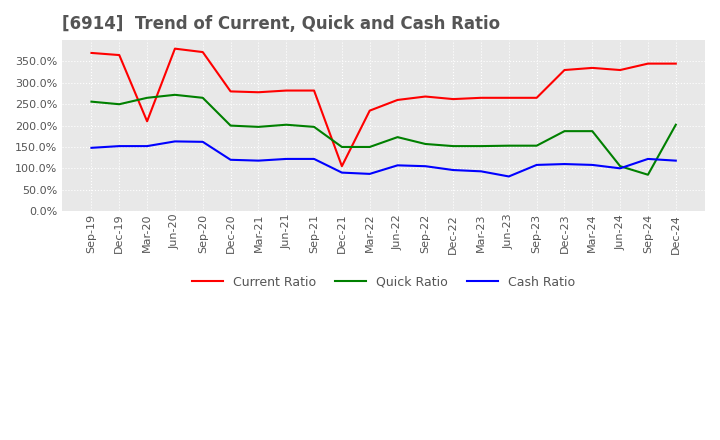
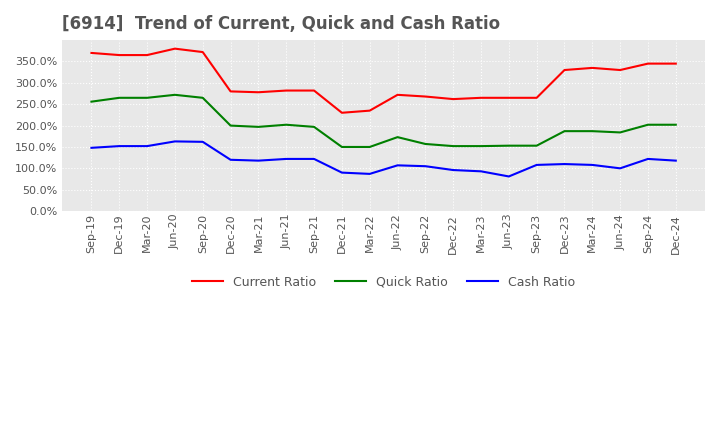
Quick Ratio/Dec-19: 250% -> 265%
Current Ratio/Mar-20: 210% -> 365%
Current Ratio/Dec-21: 105% -> 230%
Current Ratio/Jun-22: 260% -> 272%
Quick Ratio/Jun-24: 105% -> 184%
Quick Ratio/Sep-24: 85% -> 202%
